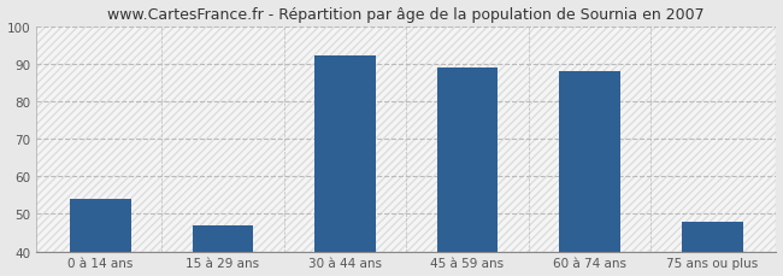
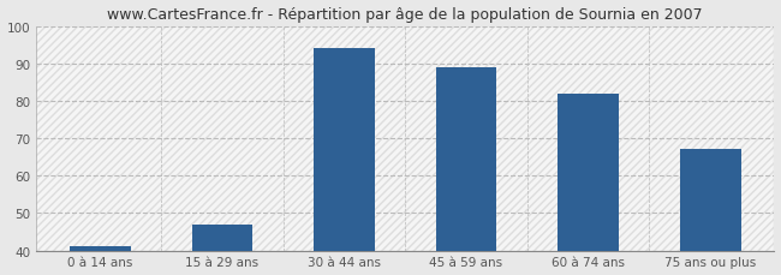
0 à 14 ans: 54 -> 41
30 à 44 ans: 92 -> 94
60 à 74 ans: 88 -> 82
75 ans ou plus: 48 -> 67
